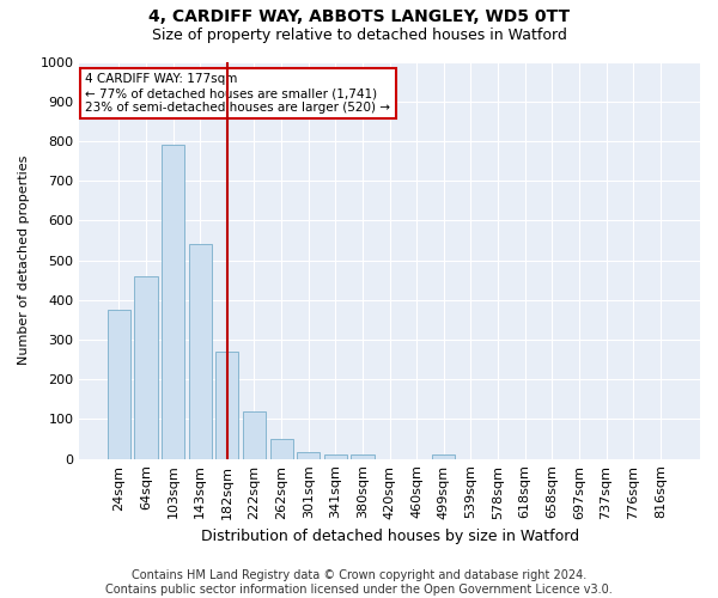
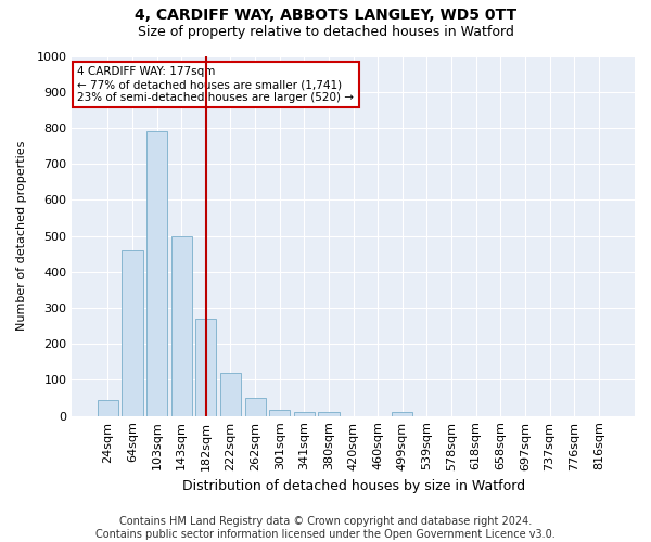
24sqm: 375 -> 45
143sqm: 540 -> 500
